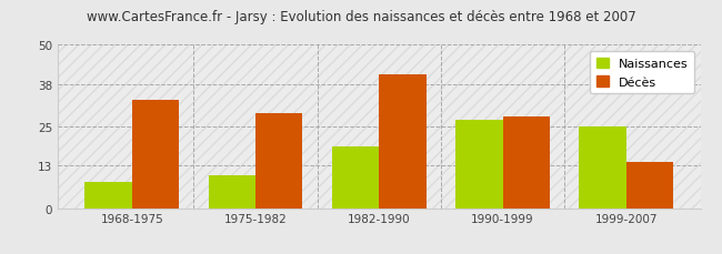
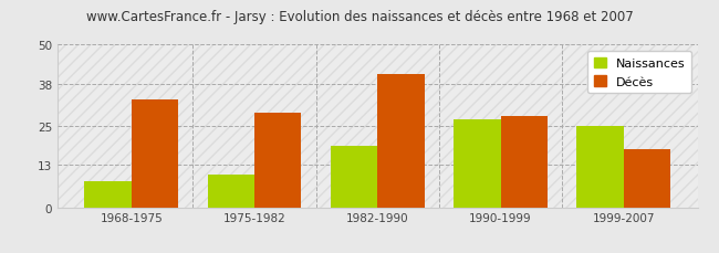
Décès/1999-2007: 14 -> 18
